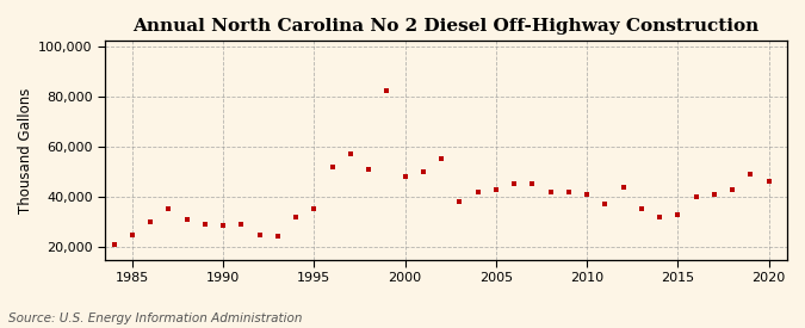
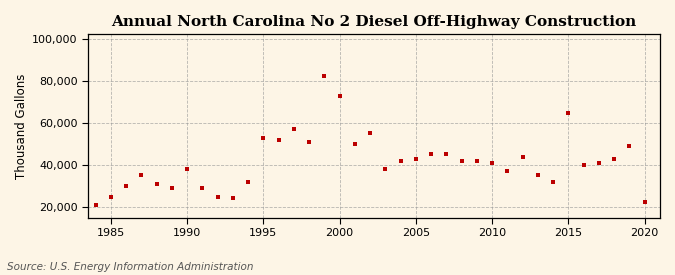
1990: 28,500 -> 38,000
1995: 35,000 -> 53,000
2000: 48,000 -> 72,500
2015: 33,000 -> 64,500
2020: 46,000 -> 22,500
